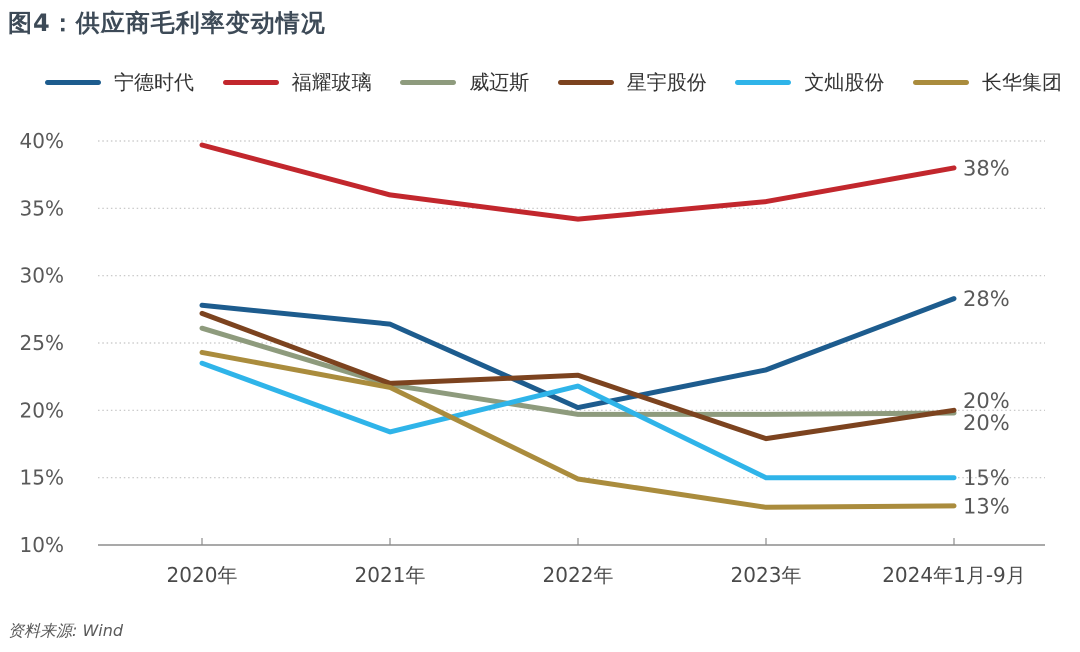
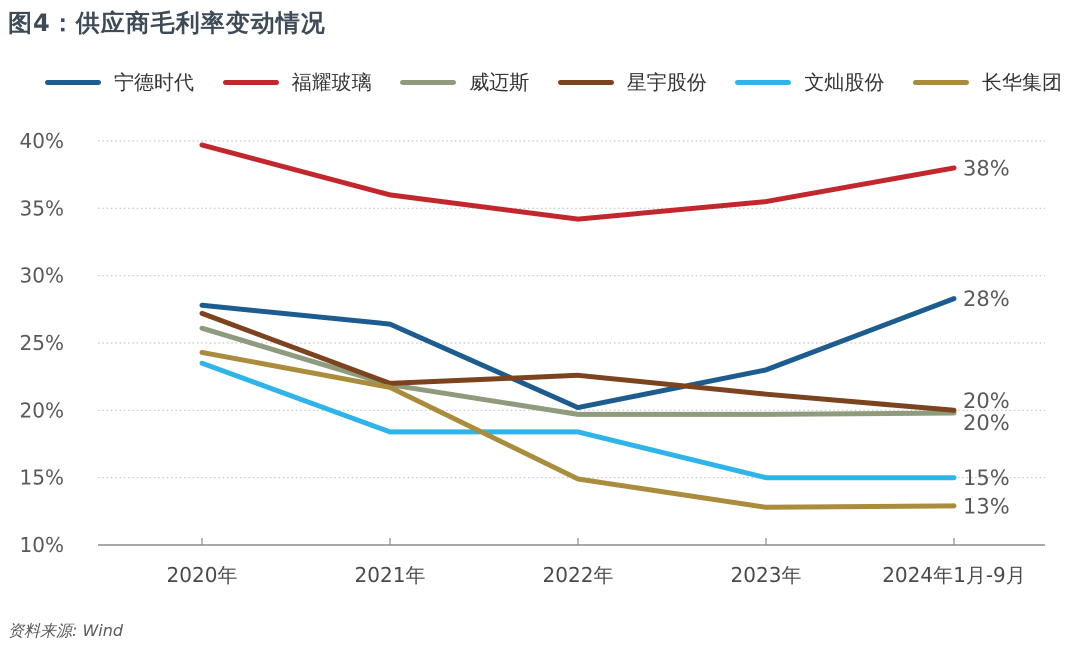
文灿股份/2022年: 21.8% -> 18.4%
星宇股份/2023年: 17.9% -> 21.2%
